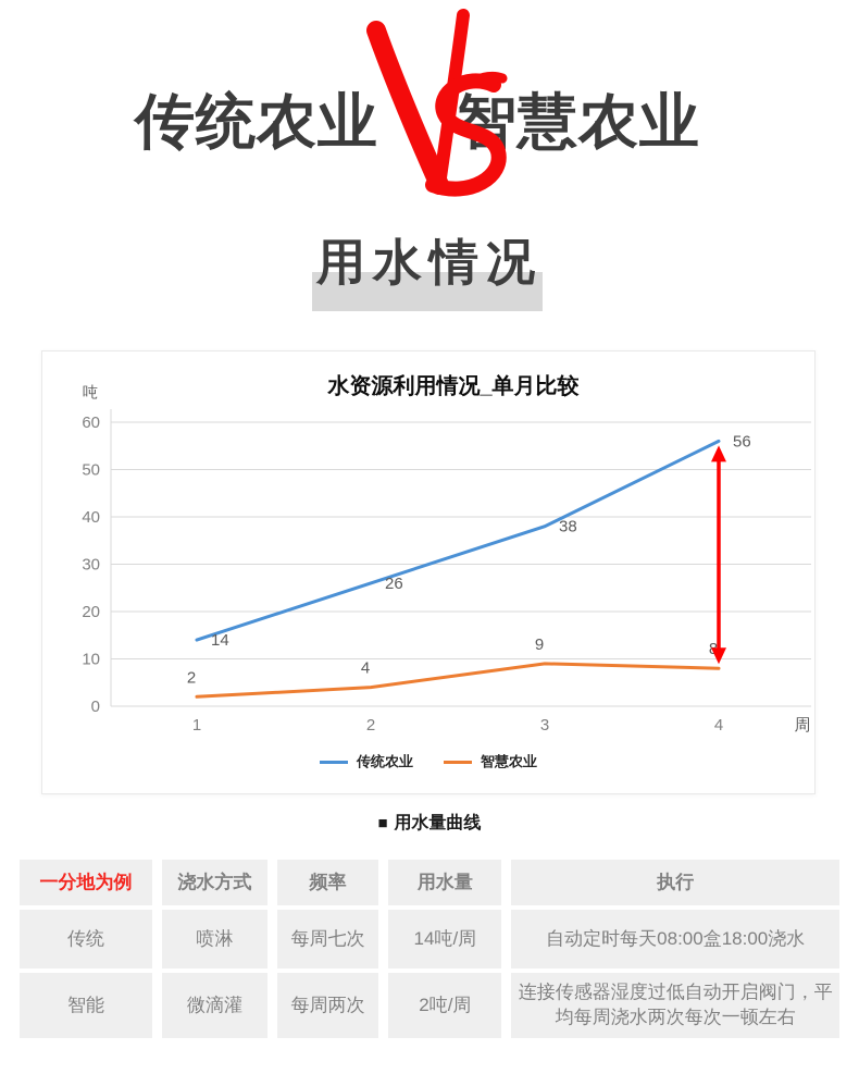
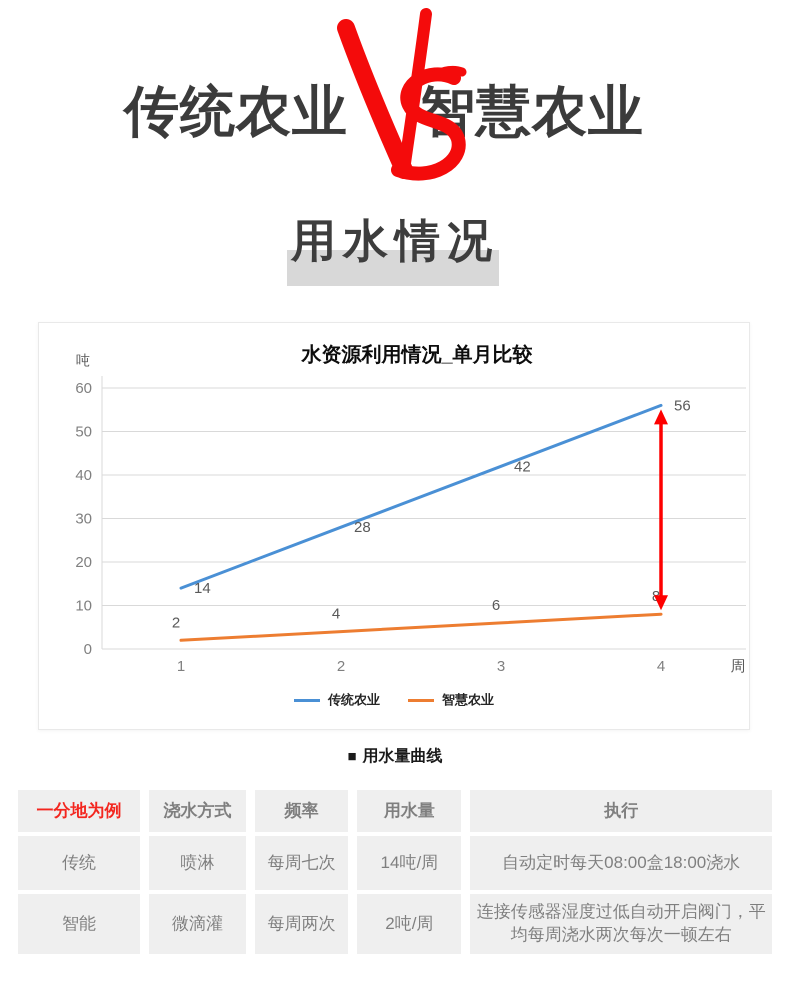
传统农业/2: 26 -> 28
传统农业/3: 38 -> 42
智慧农业/3: 9 -> 6
